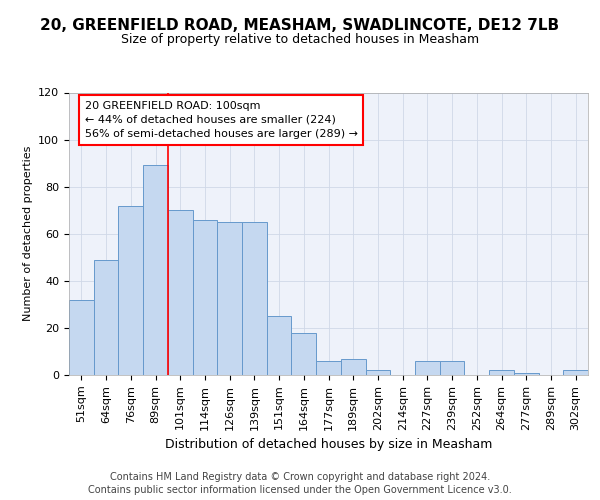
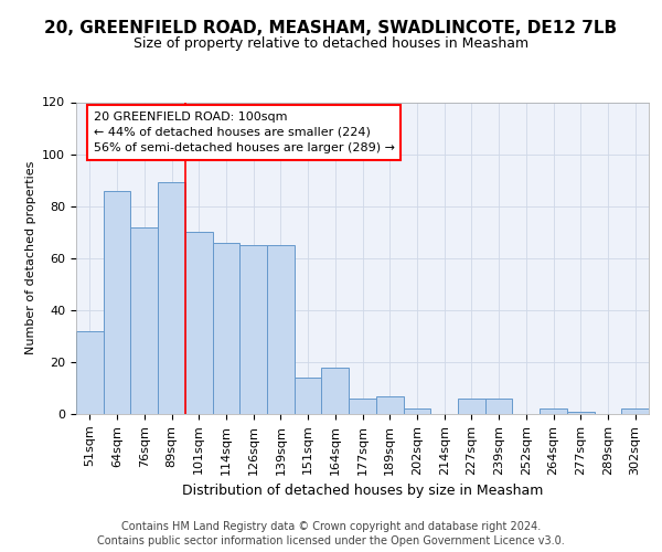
64sqm: 49 -> 86
151sqm: 25 -> 14
